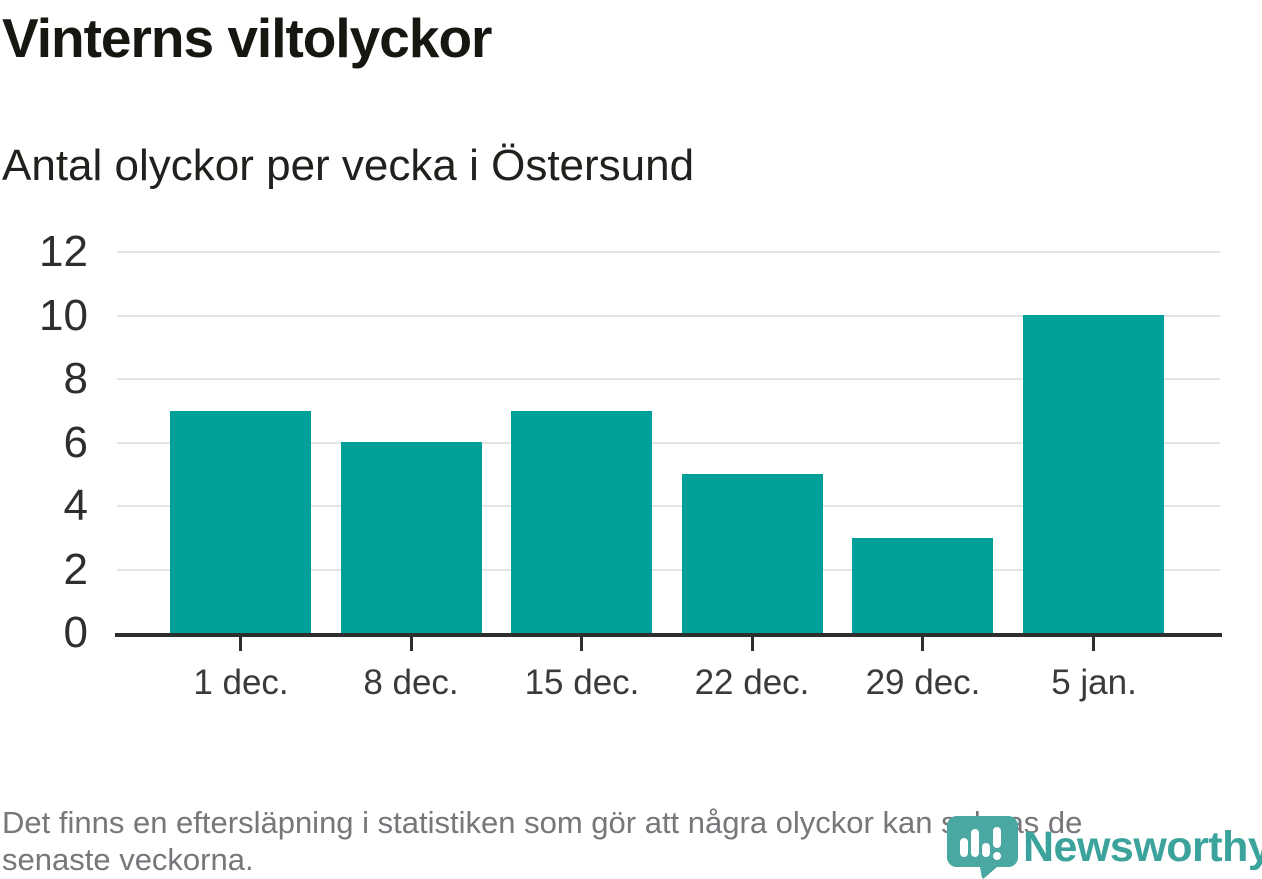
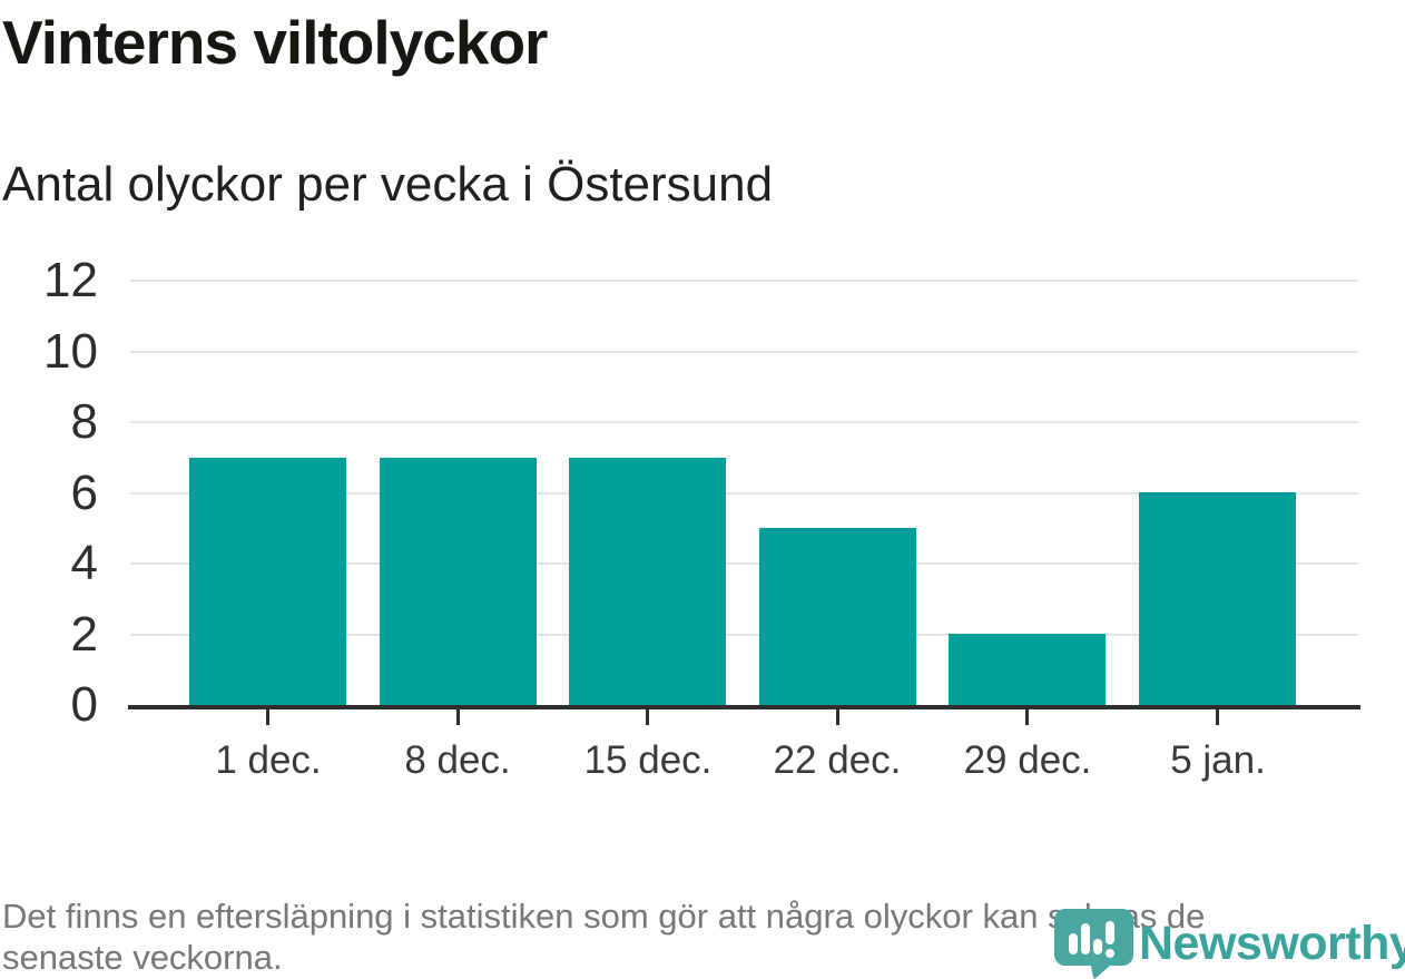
8 dec.: 6 -> 7
29 dec.: 3 -> 2
5 jan.: 10 -> 6
